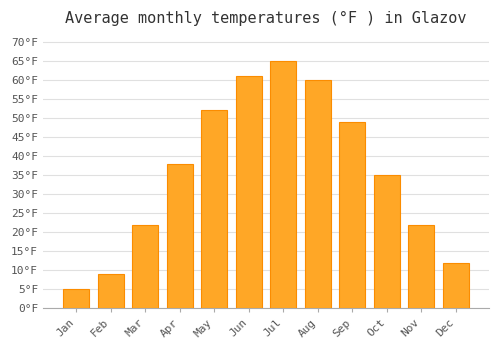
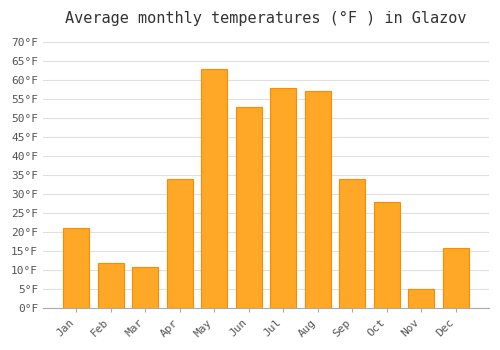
Jan: 5°F -> 21°F
Feb: 9°F -> 12°F
Mar: 22°F -> 11°F
Apr: 38°F -> 34°F
May: 52°F -> 63°F
Jun: 61°F -> 53°F
Jul: 65°F -> 58°F
Aug: 60°F -> 57°F
Sep: 49°F -> 34°F
Oct: 35°F -> 28°F
Nov: 22°F -> 5°F
Dec: 12°F -> 16°F
